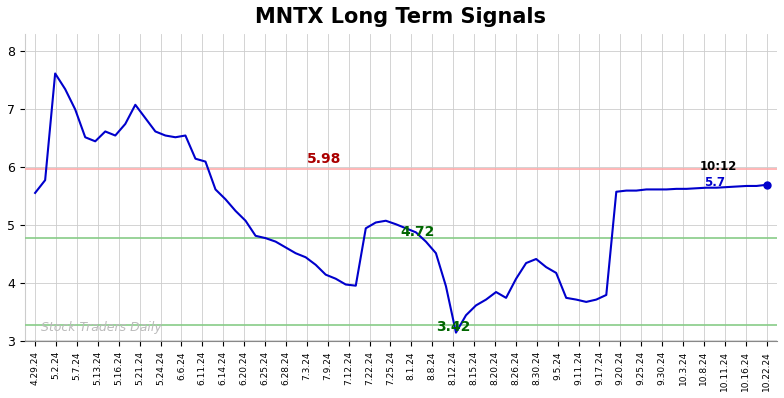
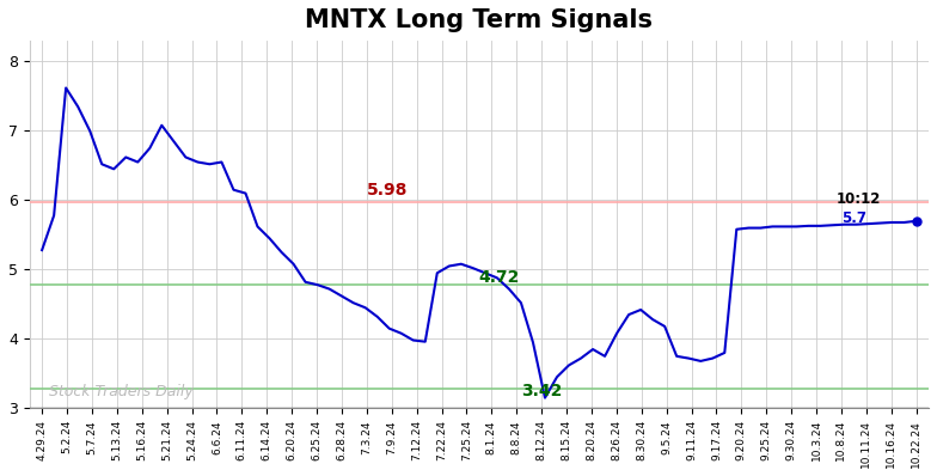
4.29.24: 5.56 -> 5.28
